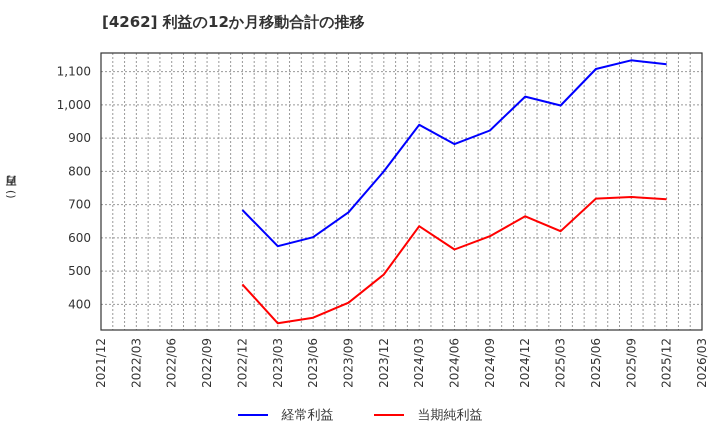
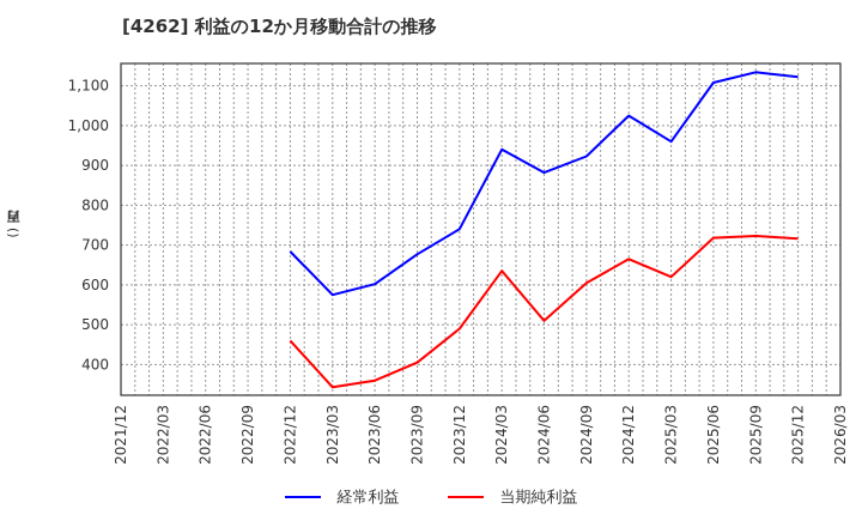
経常利益/2023/12: 800 -> 740
当期純利益/2024/06: 560 -> 510
経常利益/2025/03: 1000 -> 960
